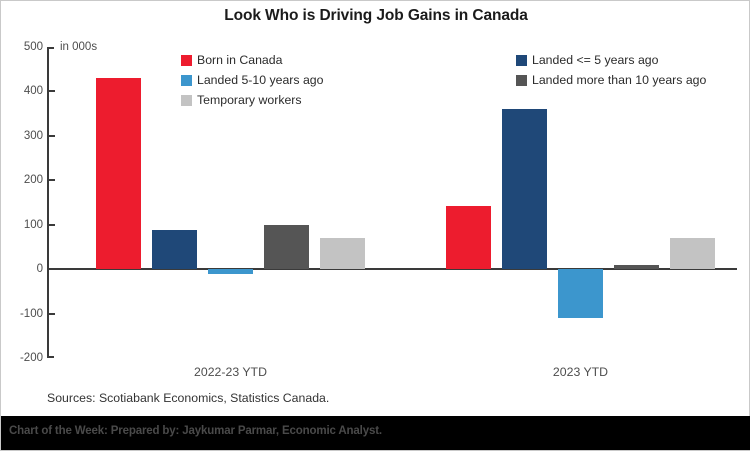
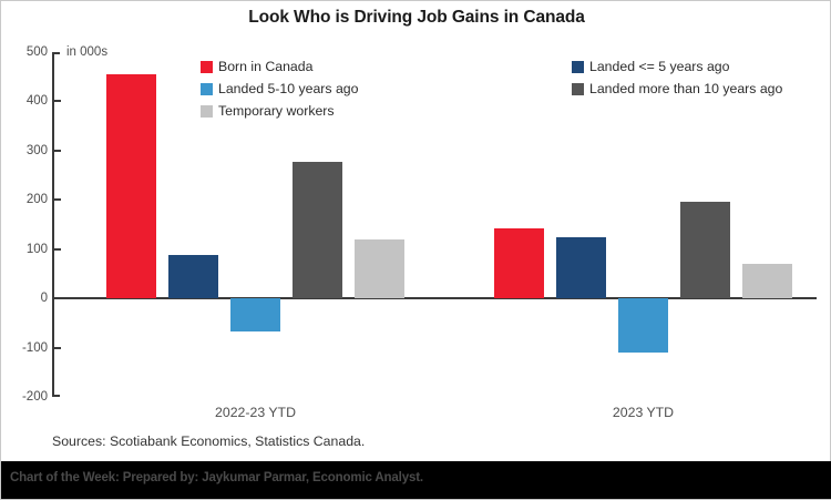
Born in Canada/2022-23 YTD: 430 -> 460
Landed 5-10 years ago/2022-23 YTD: -10 -> -70
Landed more than 10 years ago/2022-23 YTD: 100 -> 280
Temporary workers/2022-23 YTD: 70 -> 120
Landed <= 5 years ago/2023 YTD: 360 -> 120
Landed more than 10 years ago/2023 YTD: 10 -> 200
